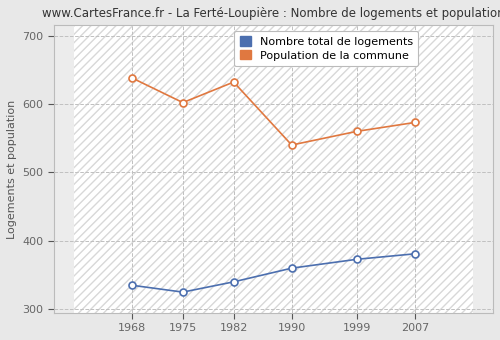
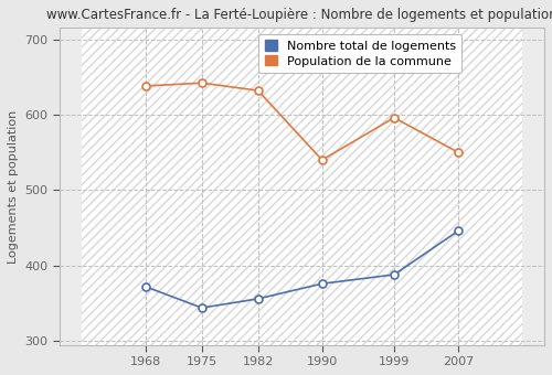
Nombre total de logements/1968: 335 -> 372
Nombre total de logements/1975: 325 -> 344
Population de la commune/1975: 602 -> 642
Nombre total de logements/1982: 340 -> 356
Nombre total de logements/1990: 360 -> 376
Nombre total de logements/1999: 373 -> 388
Population de la commune/1999: 560 -> 596
Nombre total de logements/2007: 381 -> 446
Population de la commune/2007: 573 -> 550
